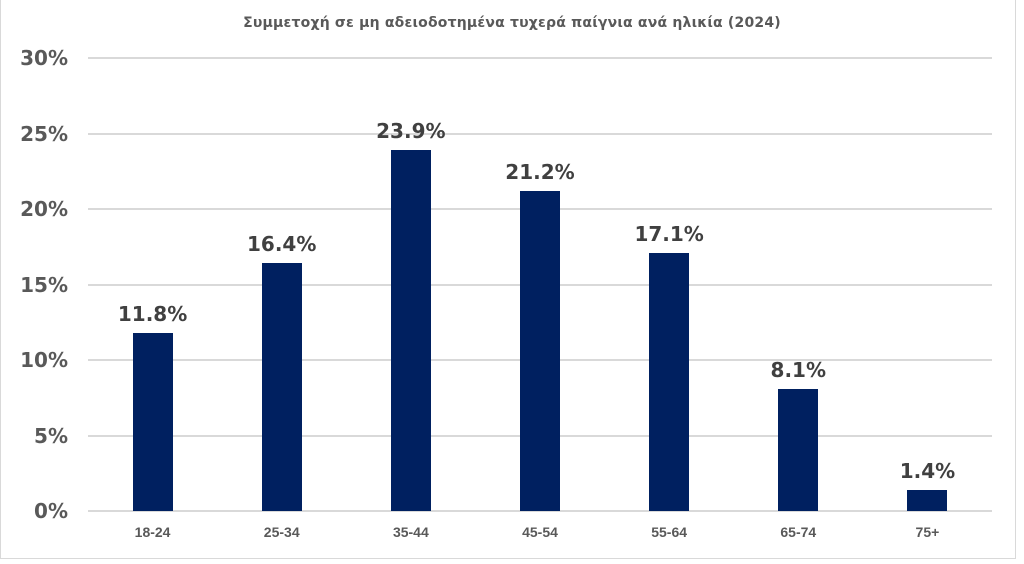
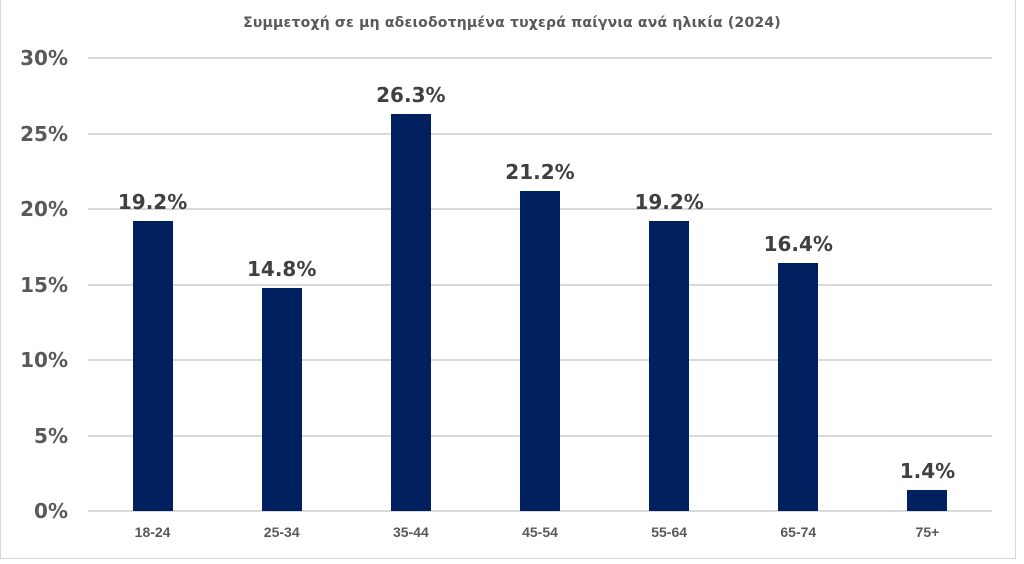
18-24: 11.8% -> 19.2%
25-34: 16.4% -> 14.8%
35-44: 23.9% -> 26.3%
55-64: 17.1% -> 19.2%
65-74: 8.1% -> 16.4%
